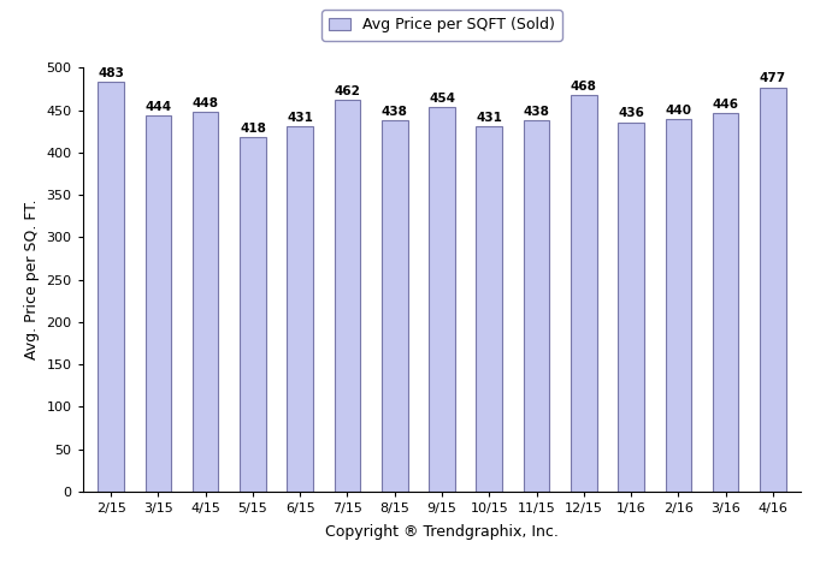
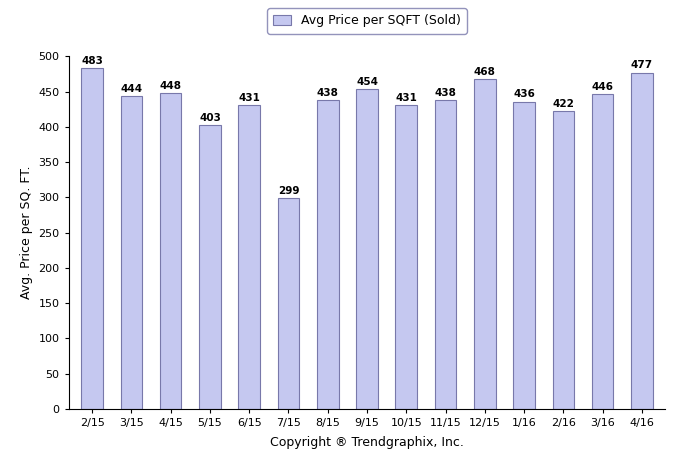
5/15: 418 -> 403
7/15: 462 -> 299
2/16: 440 -> 422
